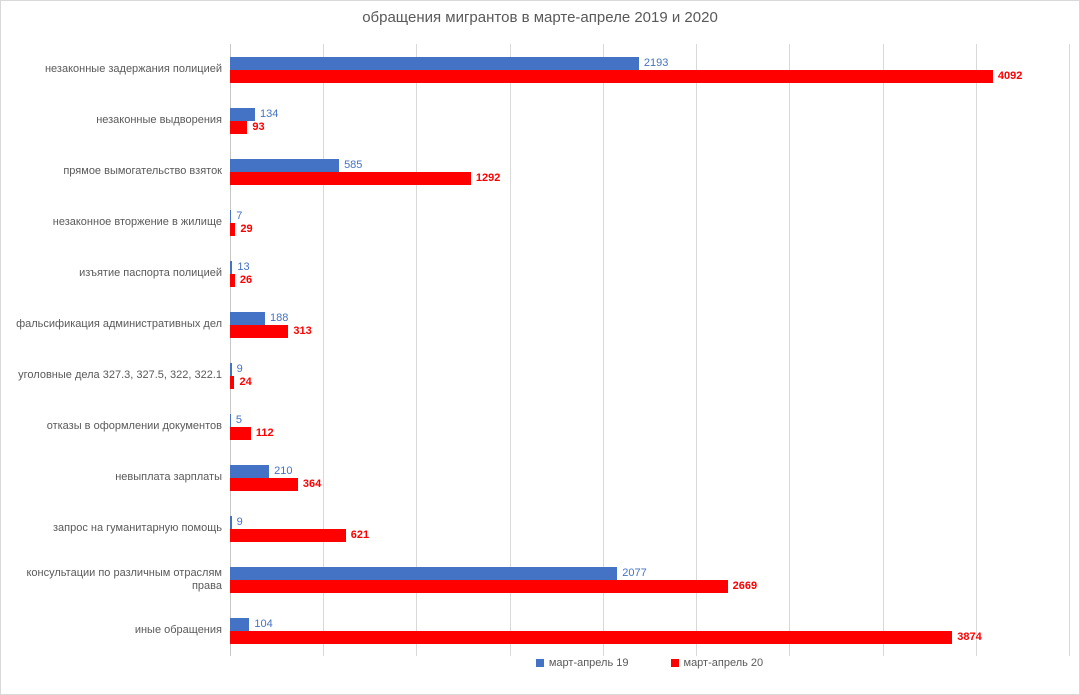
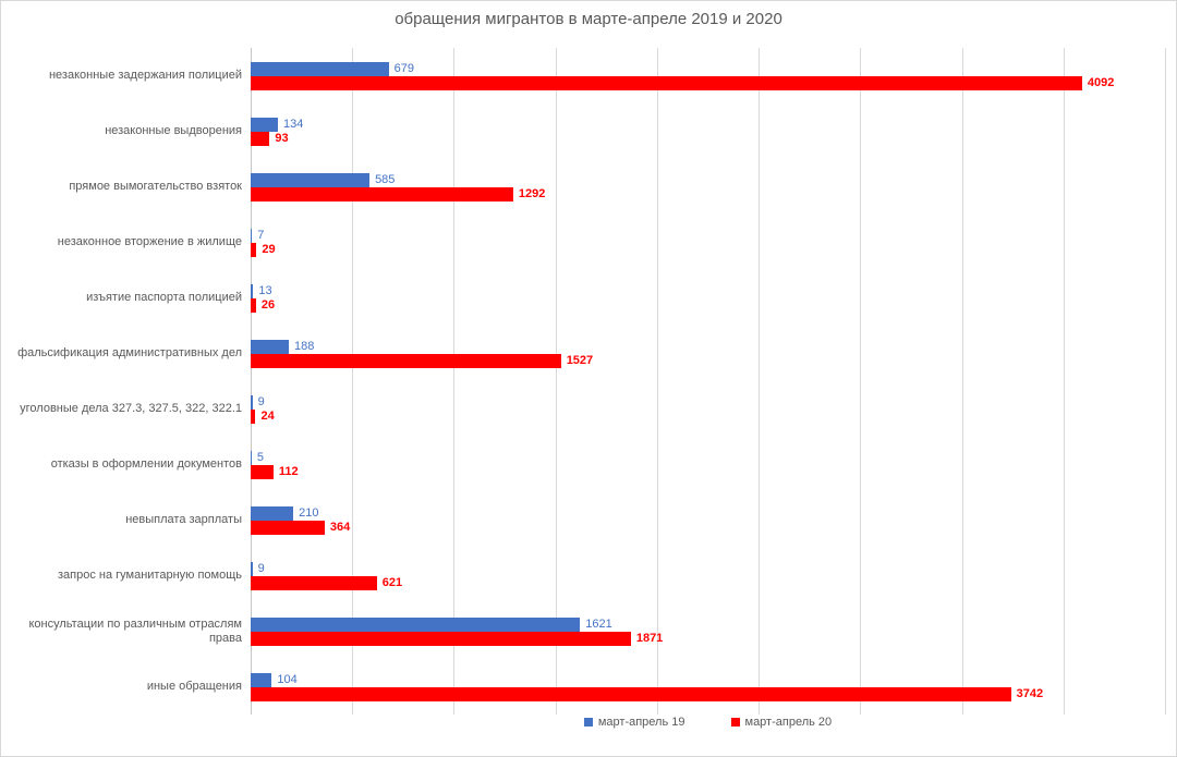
март-апрель 19/незаконные задержания полицией: 2193 -> 679
март-апрель 20/фальсификация административных дел: 313 -> 1527
март-апрель 19/консультации по различным отраслям права: 2077 -> 1621
март-апрель 20/консультации по различным отраслям права: 2669 -> 1871
март-апрель 20/иные обращения: 3874 -> 3742
